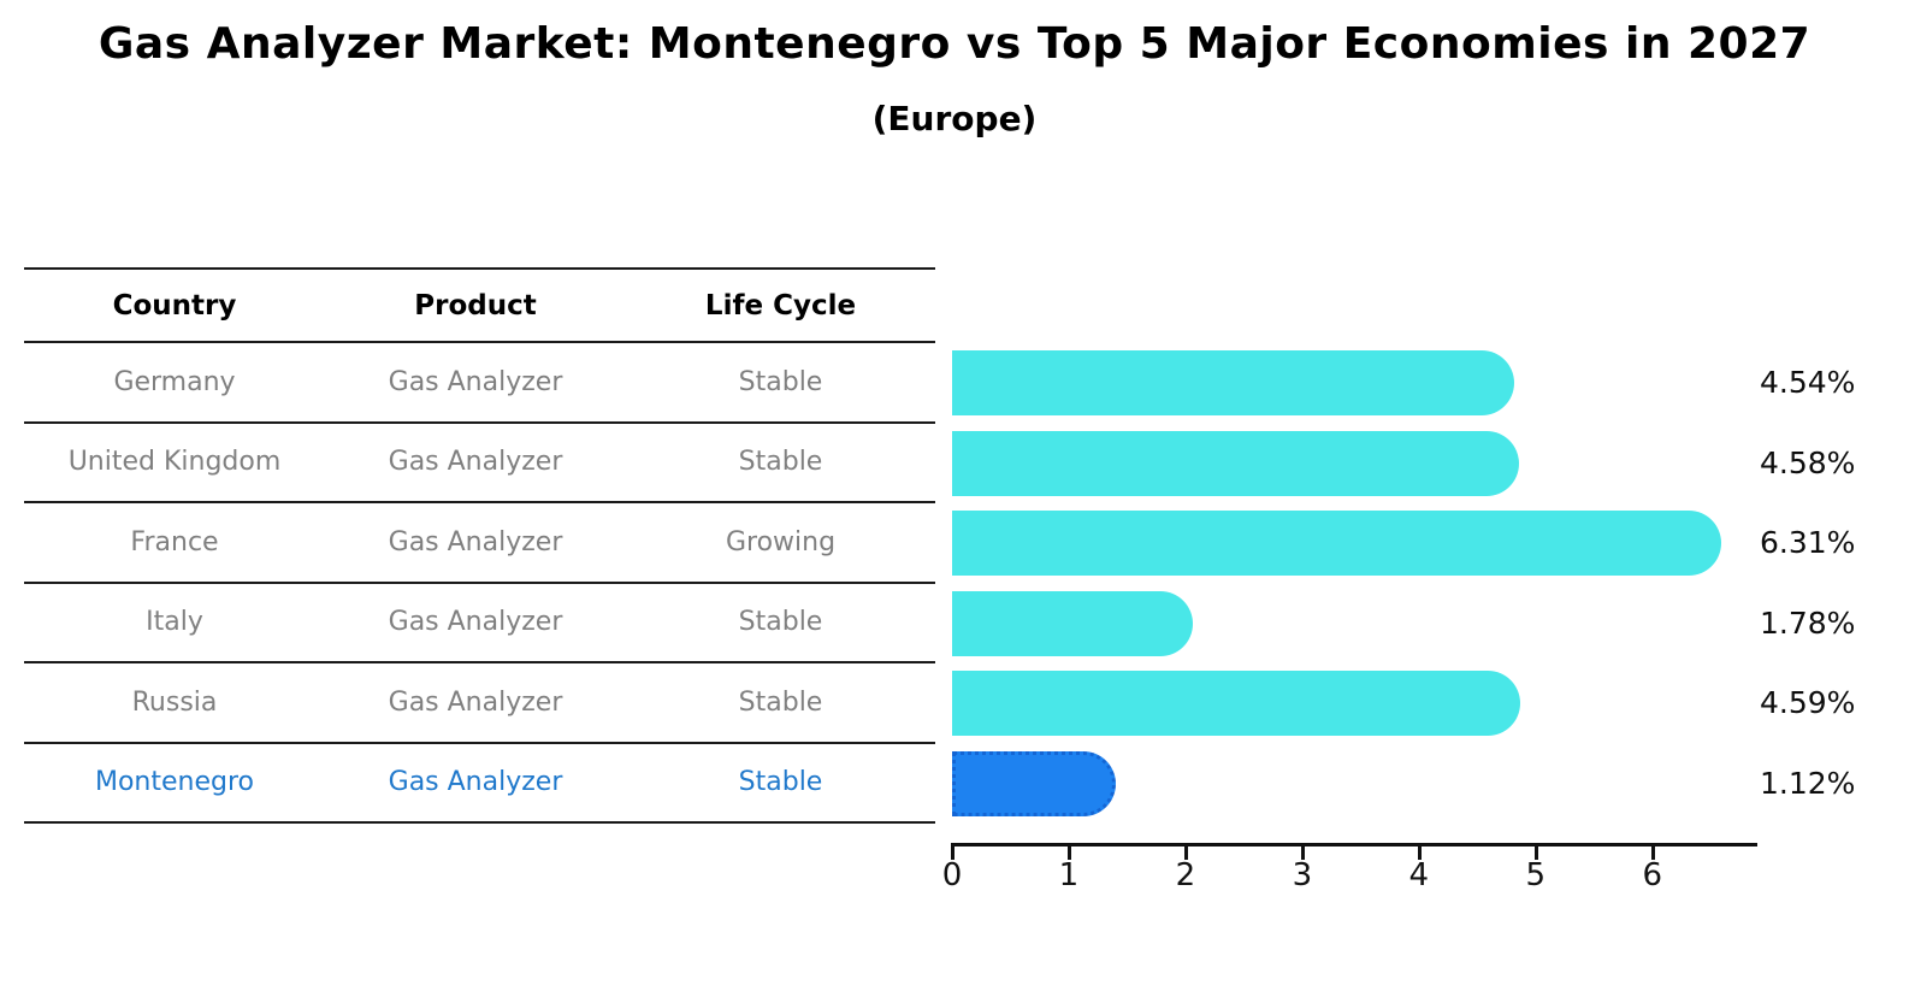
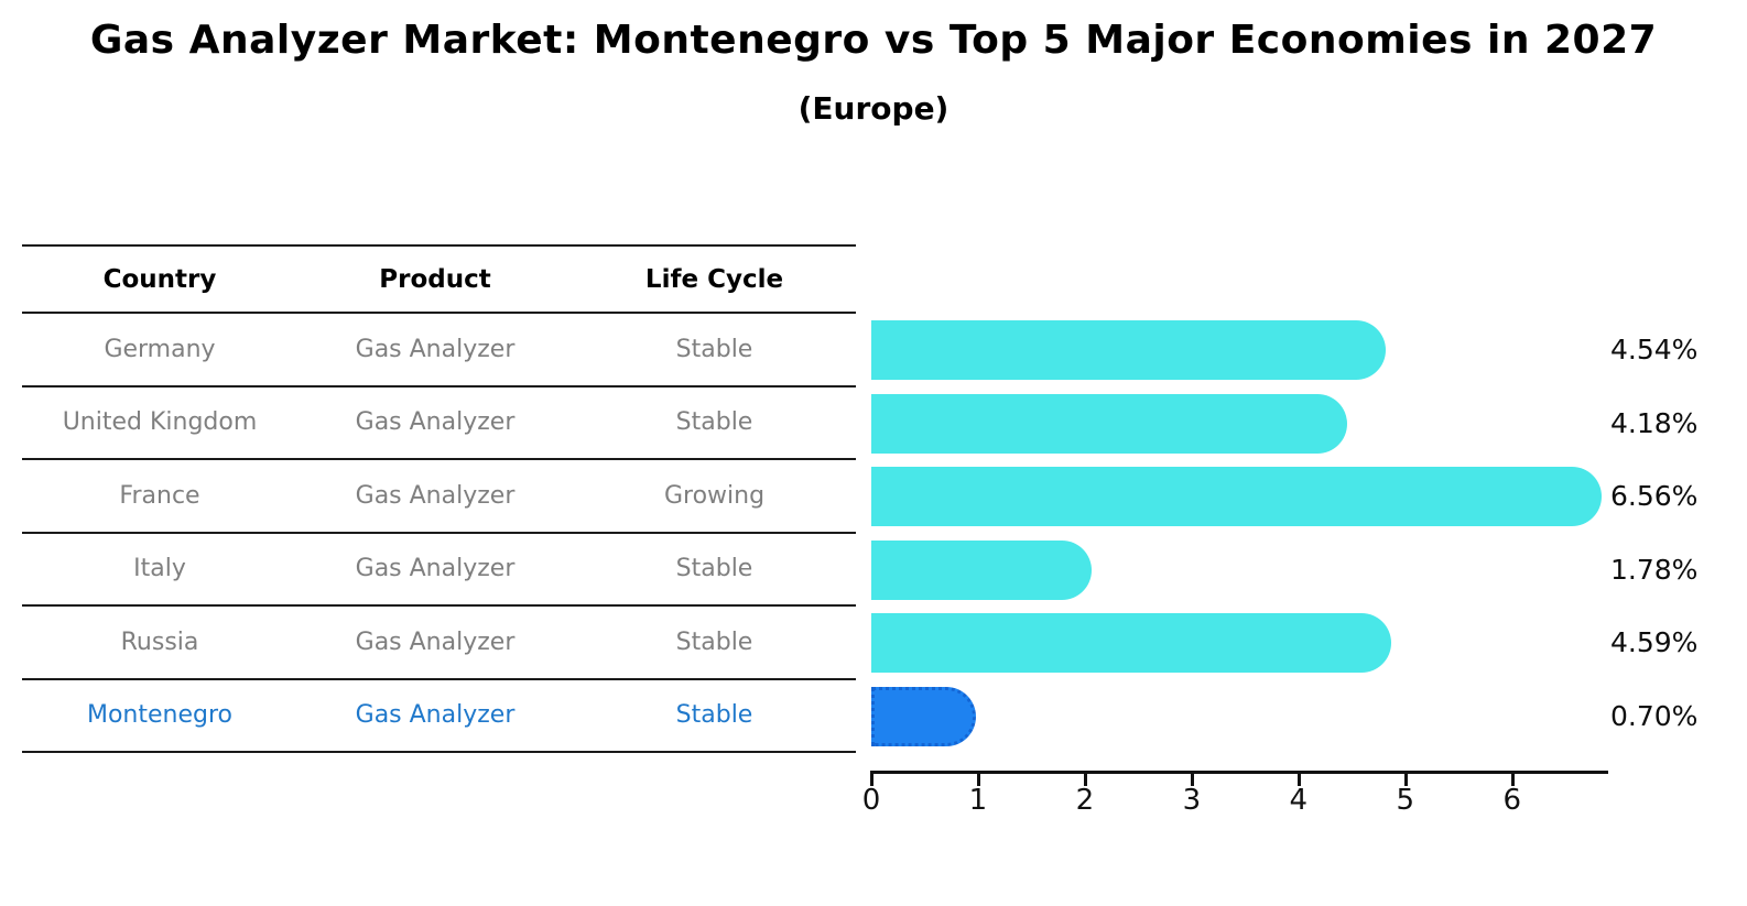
United Kingdom: 4.58% -> 4.18%
France: 6.31% -> 6.56%
Montenegro: 1.12% -> 0.70%
